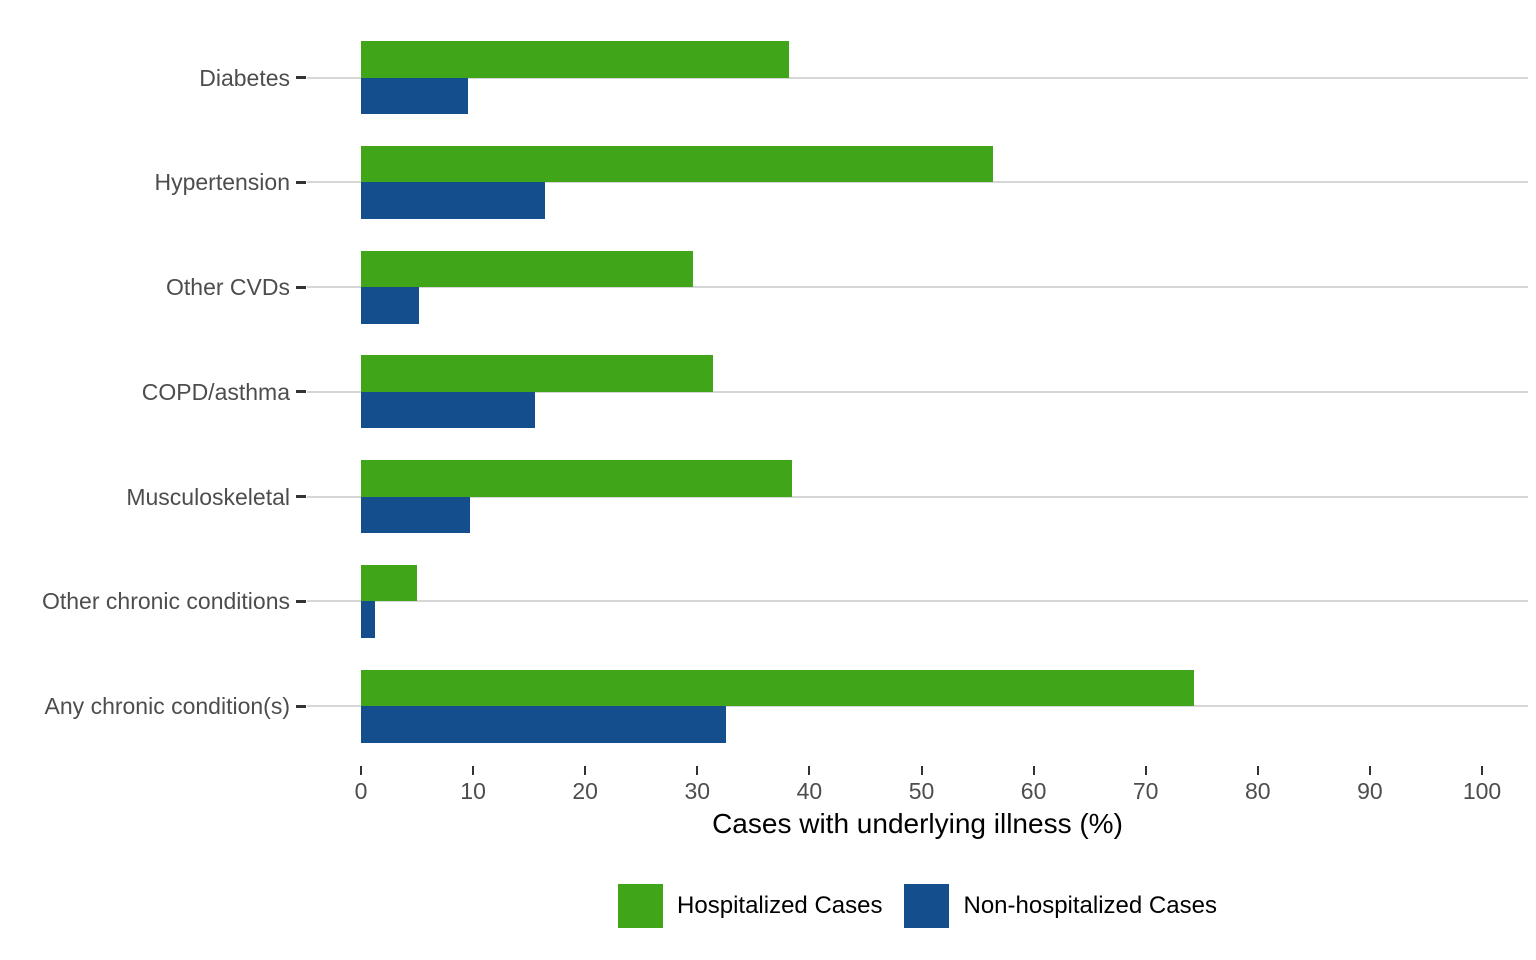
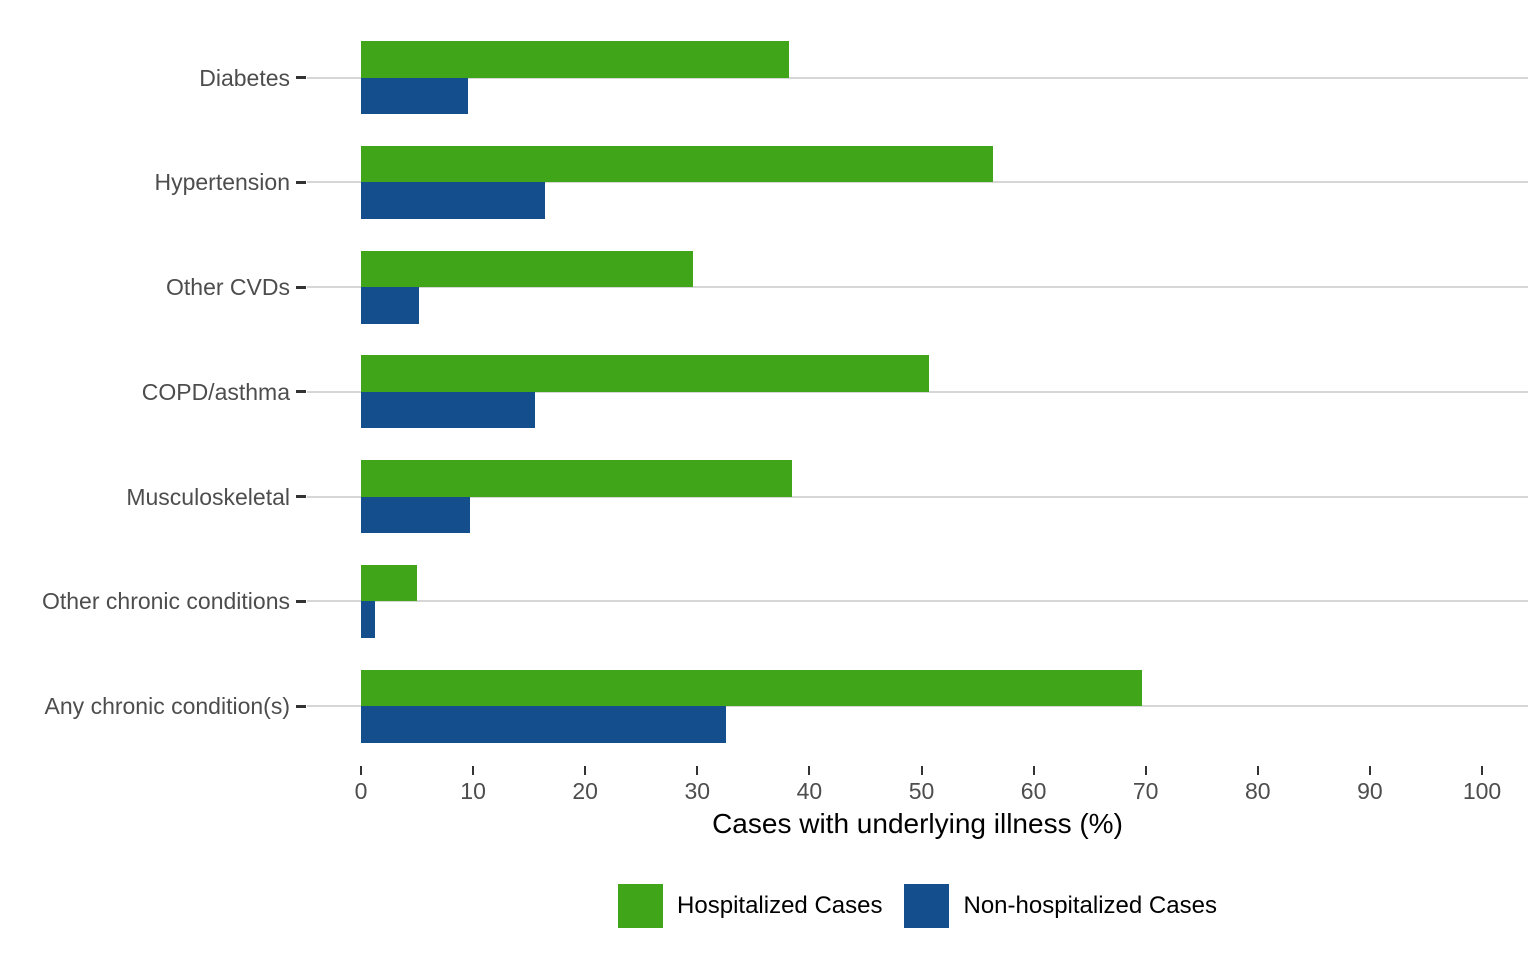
Hospitalized Cases/COPD/asthma: 31.4 -> 50.7
Hospitalized Cases/Any chronic condition(s): 74.3 -> 69.7
